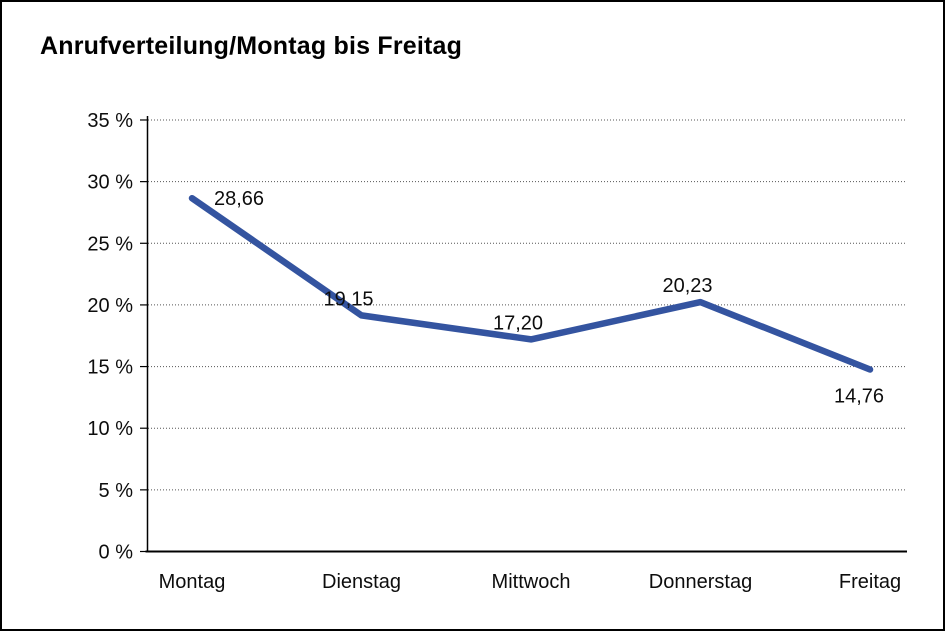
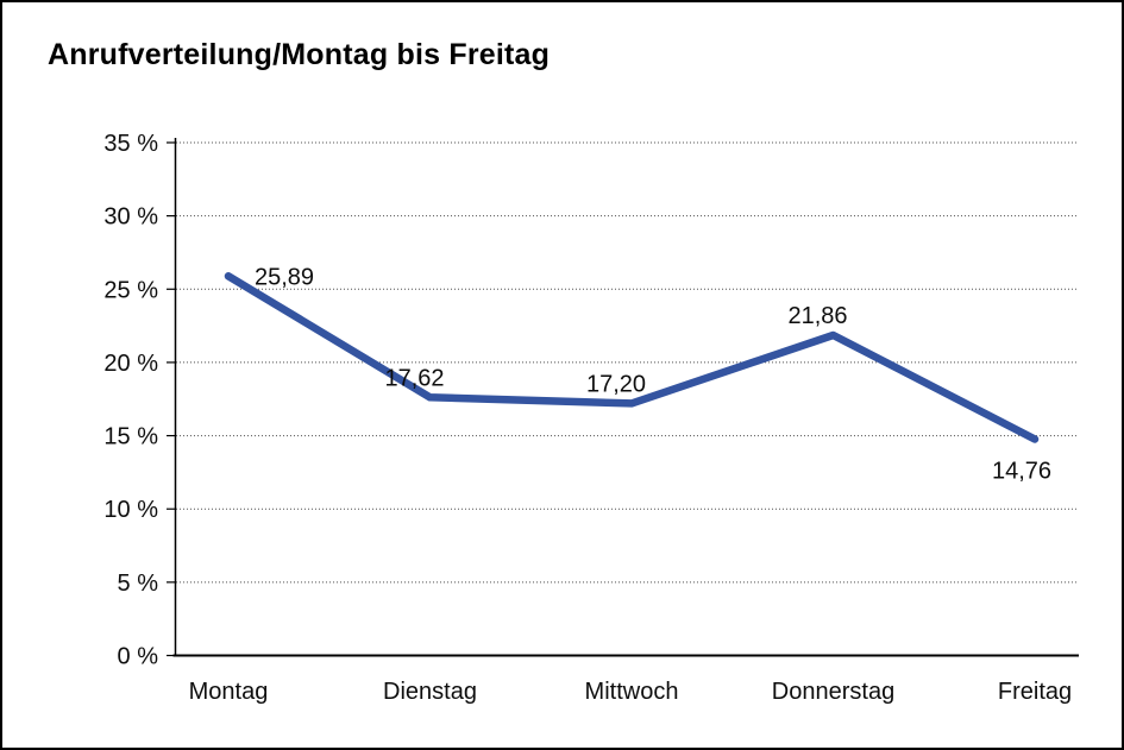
Montag: 28,66 -> 25,89
Dienstag: 19,15 -> 17,62
Donnerstag: 20,23 -> 21,86
